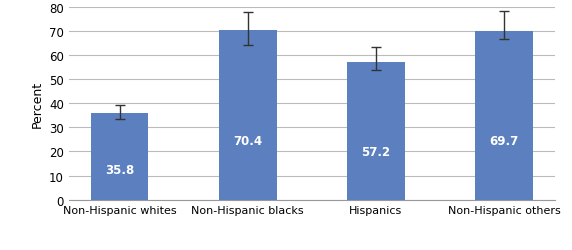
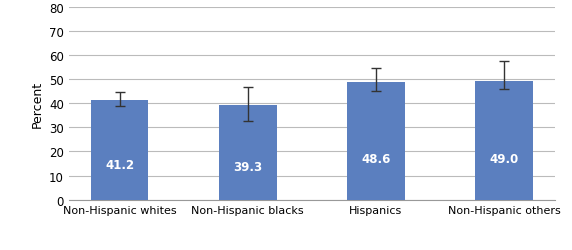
Non-Hispanic whites: 35.8 -> 41.2
Non-Hispanic blacks: 70.4 -> 39.3
Hispanics: 57.2 -> 48.6
Non-Hispanic others: 69.7 -> 49.0
